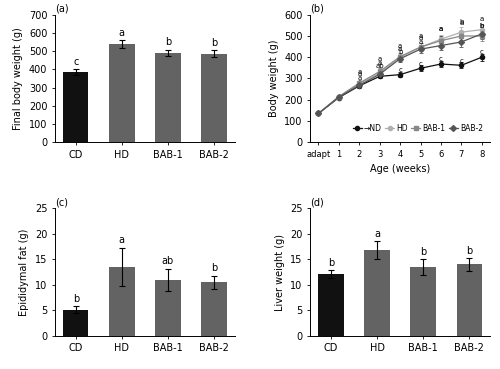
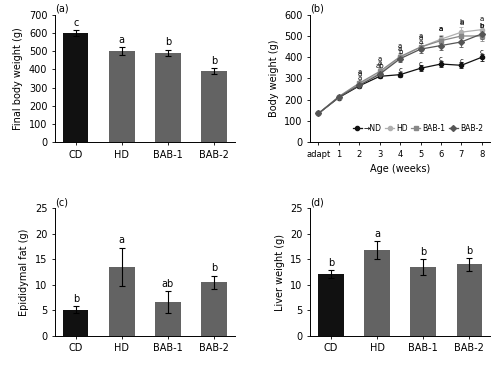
(a)/CD: 380 -> 600
(a)/HD: 540 -> 500
(a)/BAB-2: 490 -> 390
(c)/BAB-1: 11.0 -> 6.6
